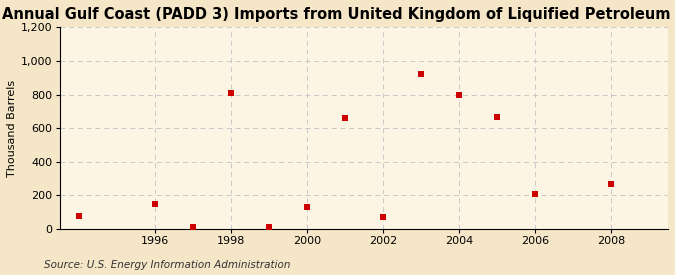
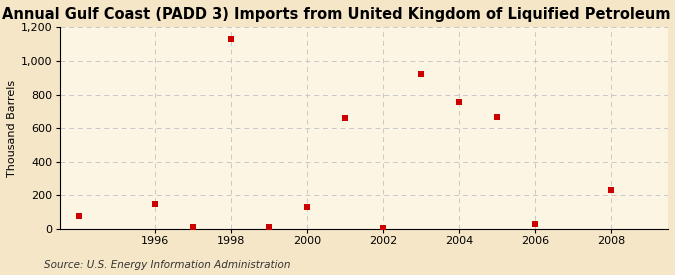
1998: 810 -> 1,130
2002: 70 -> 0
2004: 800 -> 760
2006: 210 -> 30
2008: 270 -> 230
